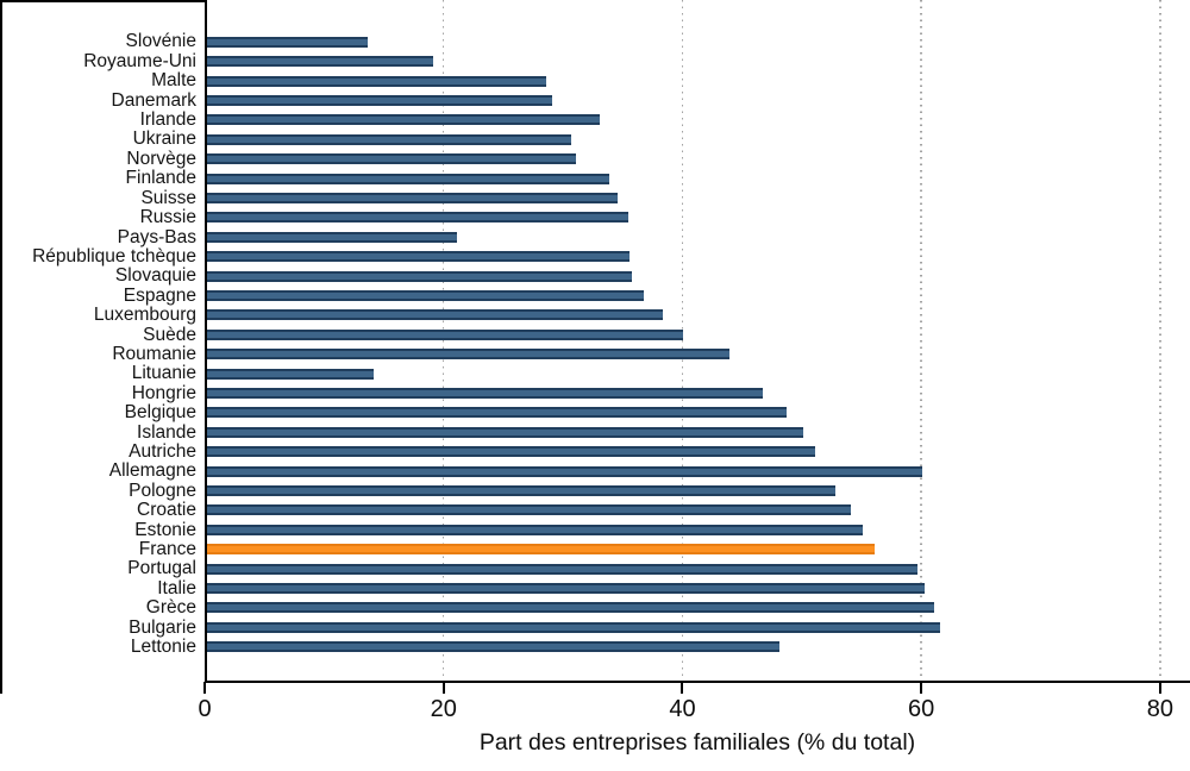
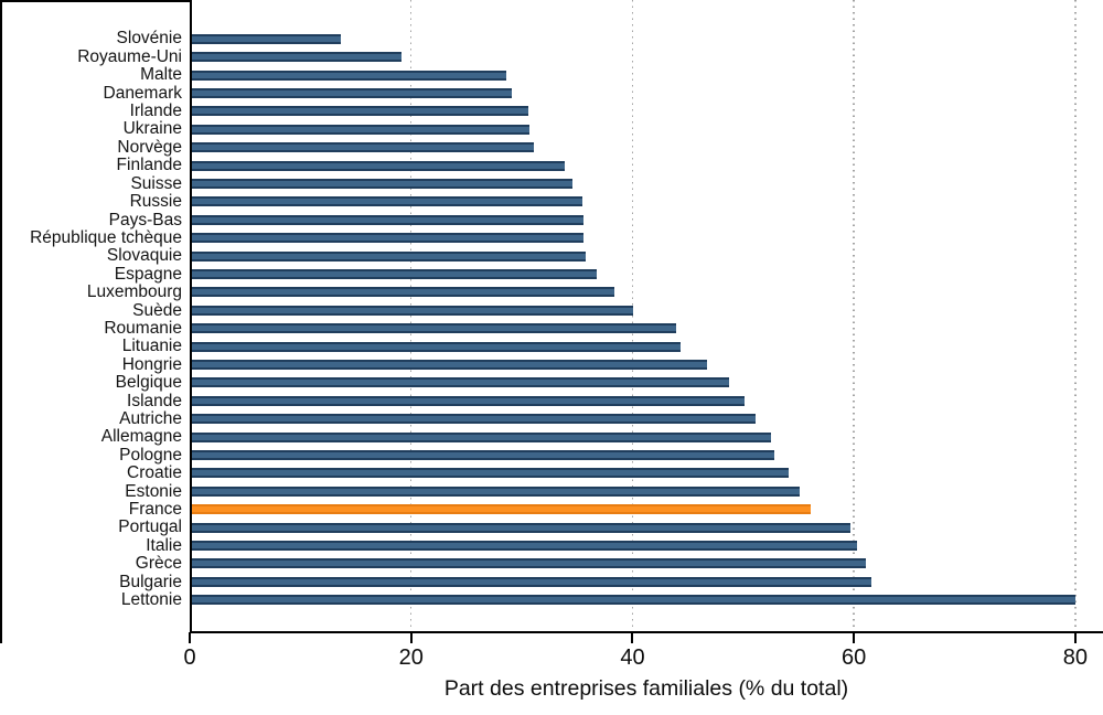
Irlande: 33 -> 30
Pays-Bas: 21 -> 36
Lituanie: 14 -> 44
Allemagne: 60 -> 52
Lettonie: 48 -> 80
